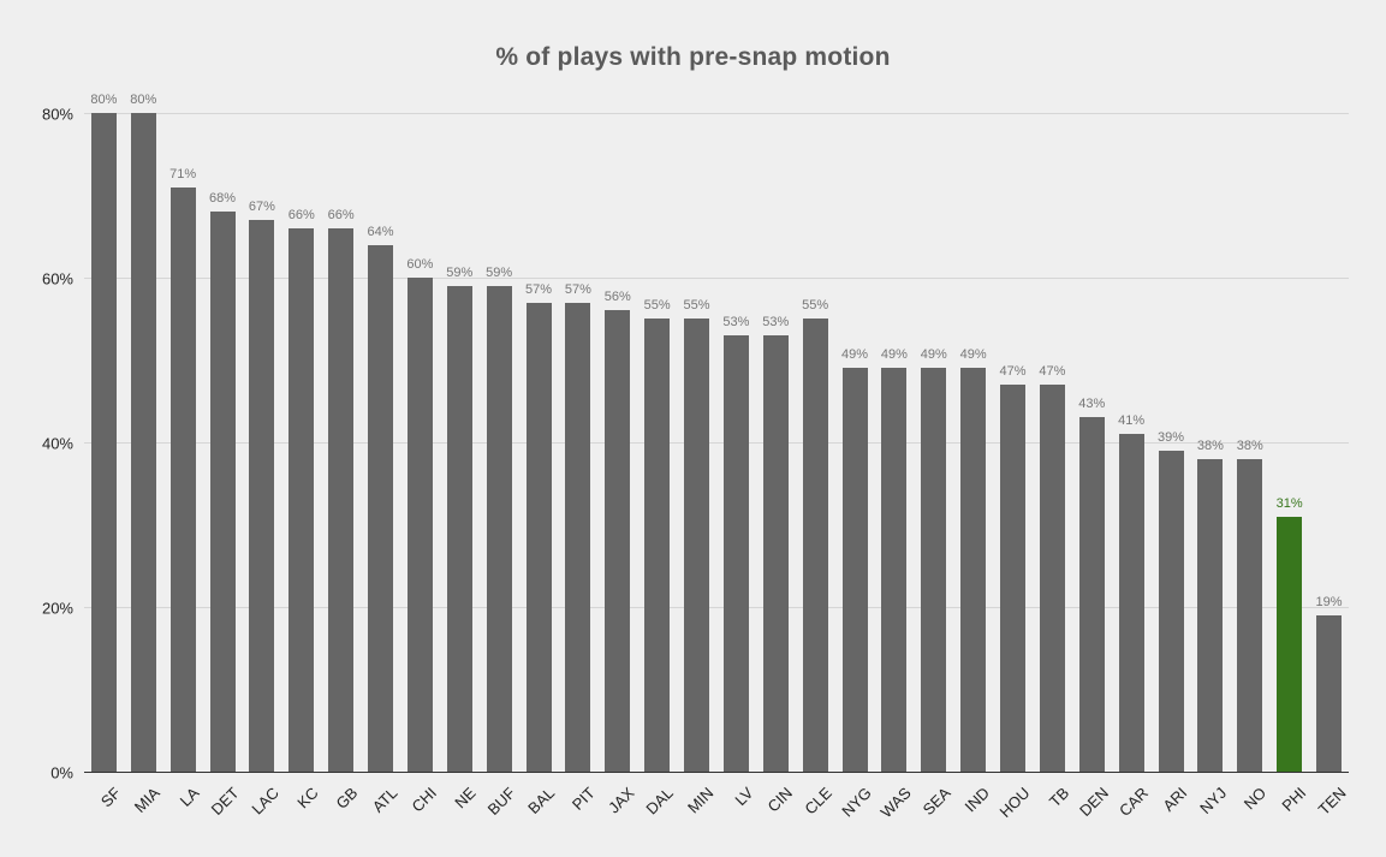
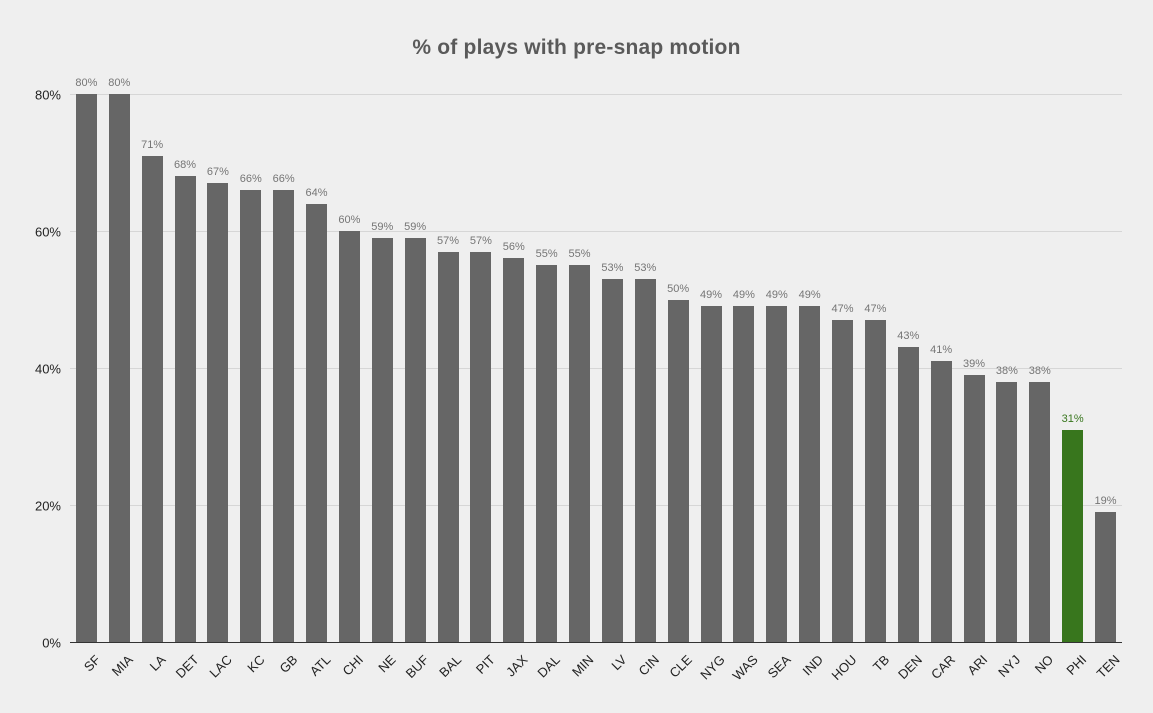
CLE: 55% -> 50%
